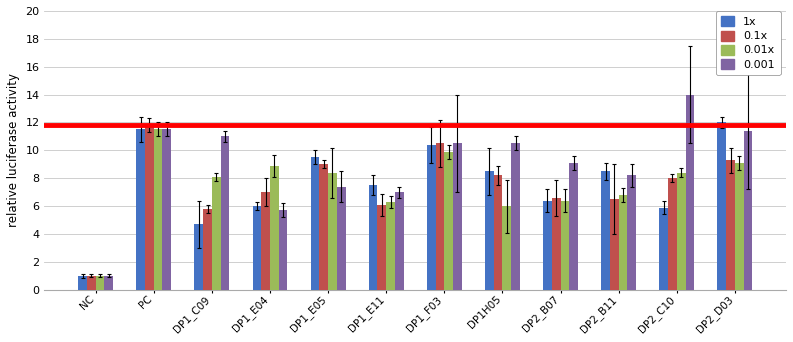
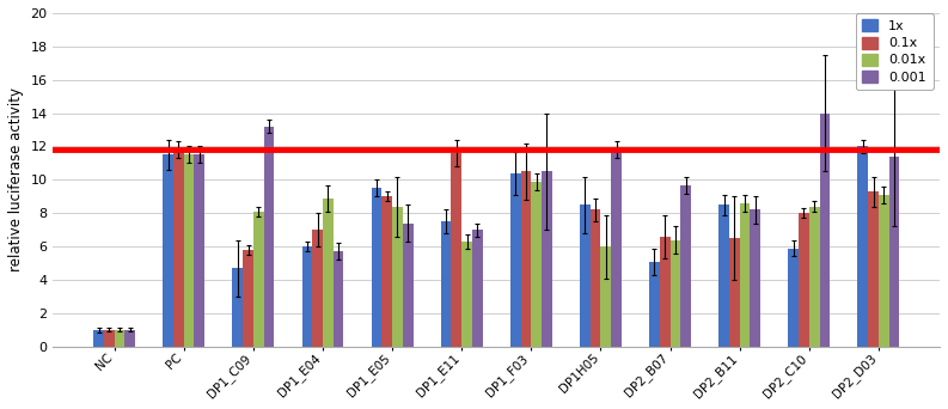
0.001/DP1_C09: 11.0 -> 13.2
0.1x/DP1_E11: 6.1 -> 11.6
0.001/DP1H05: 10.5 -> 11.8
1x/DP2_B07: 6.4 -> 5.1
0.001/DP2_B07: 9.1 -> 9.7
0.01x/DP2_B11: 6.8 -> 8.6
